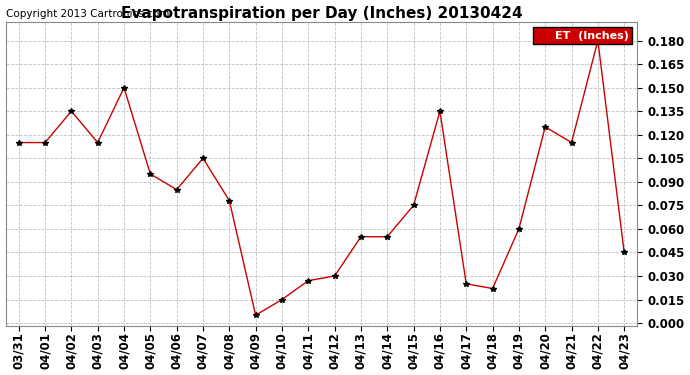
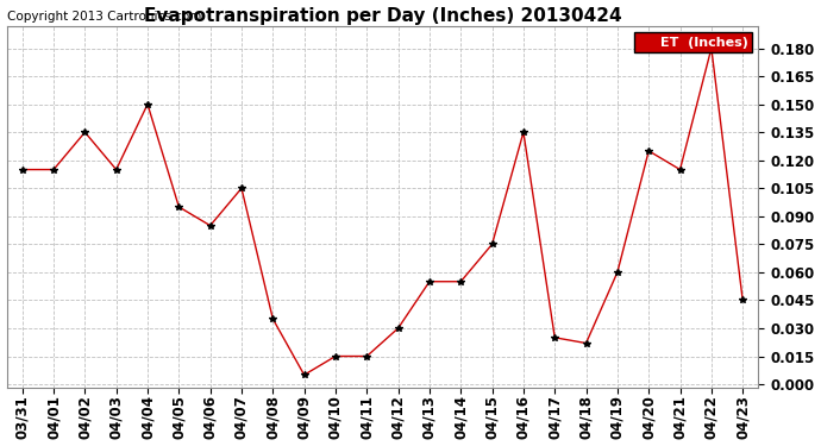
04/08: 0.078 -> 0.035
04/11: 0.027 -> 0.015
